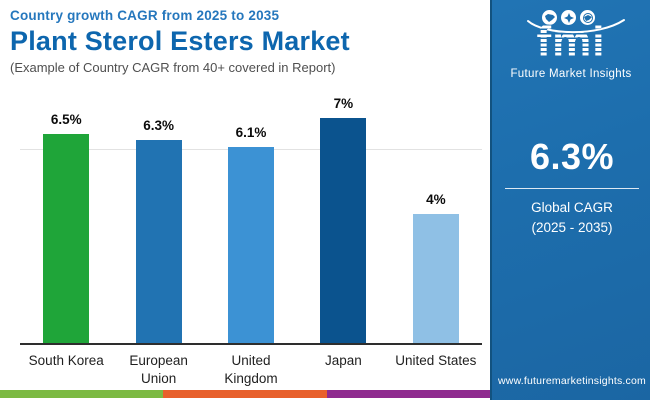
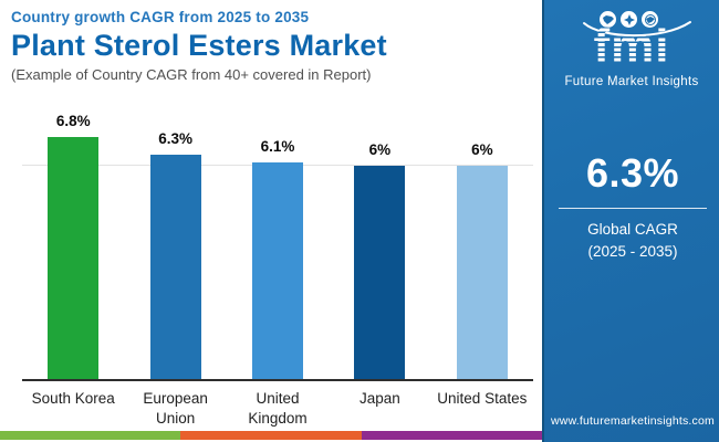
South Korea: 6.5% -> 6.8%
Japan: 7% -> 6%
United States: 4% -> 6%
